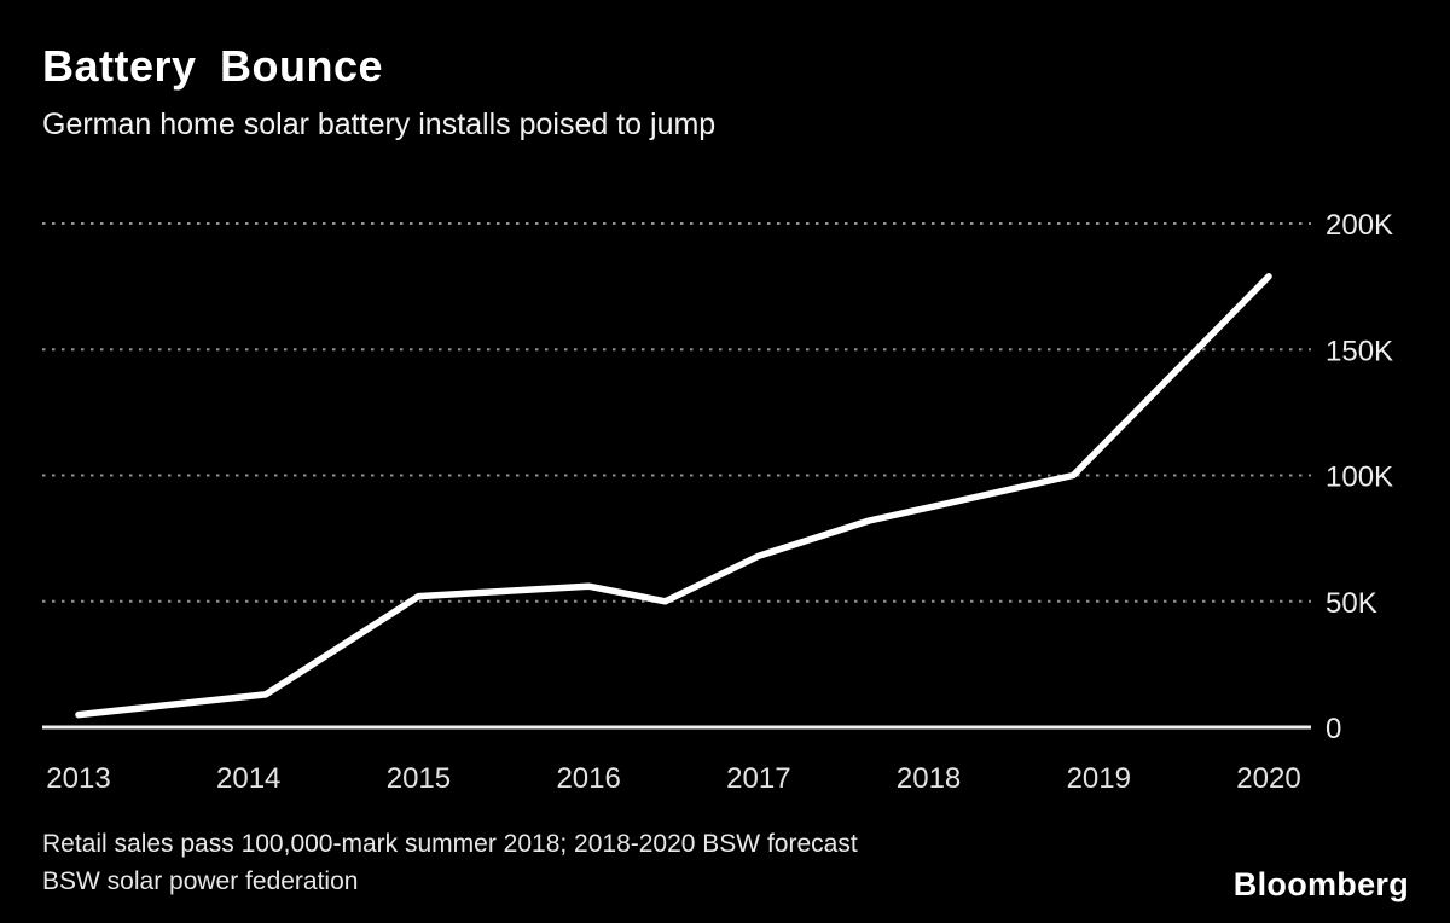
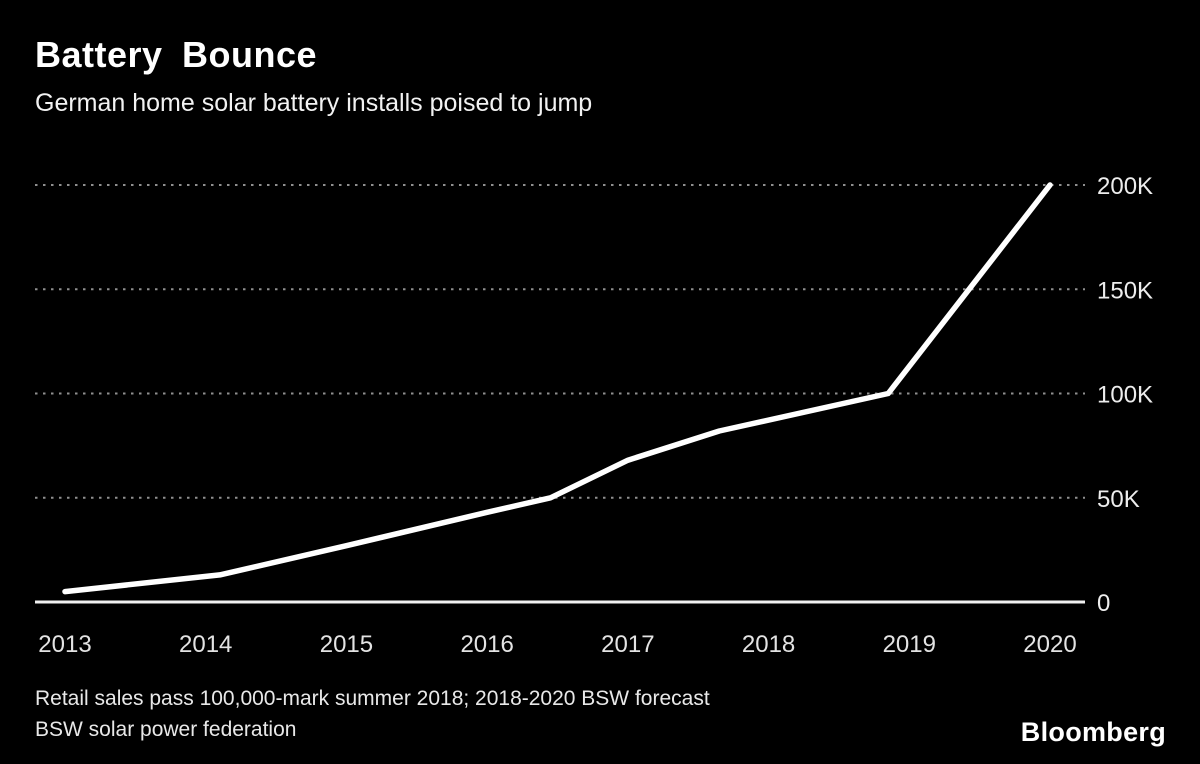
2015: 52K -> 27K
2016: 56K -> 43K
2020: 179K -> 200K
